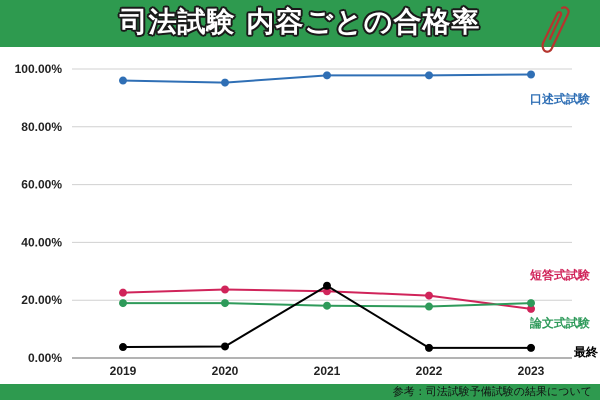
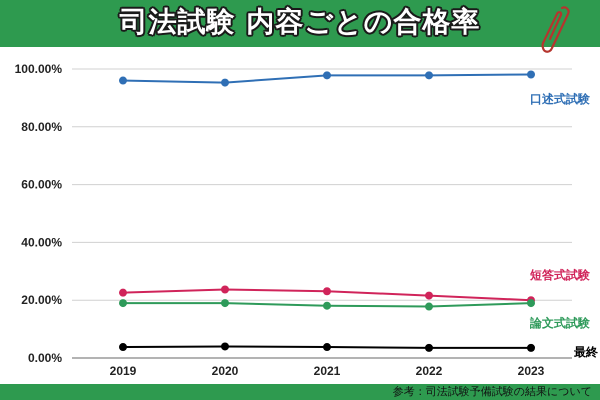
最終/2021: 25% -> 4%
短答式試験/2023: 17% -> 20%
